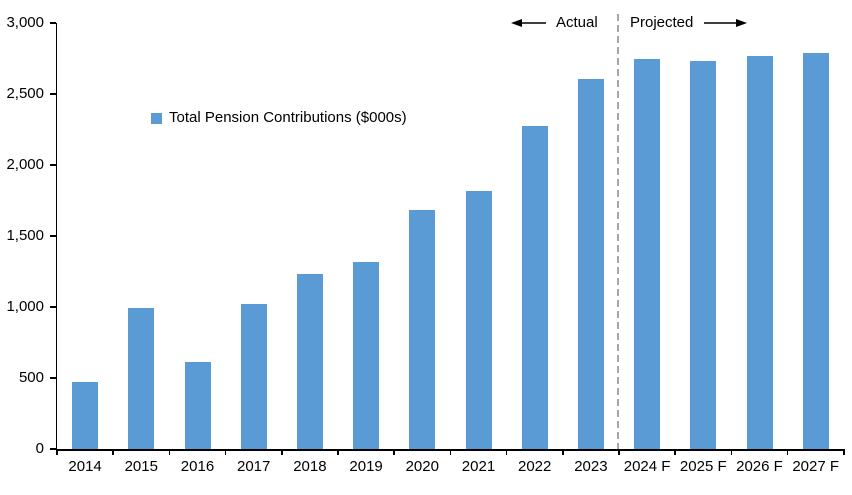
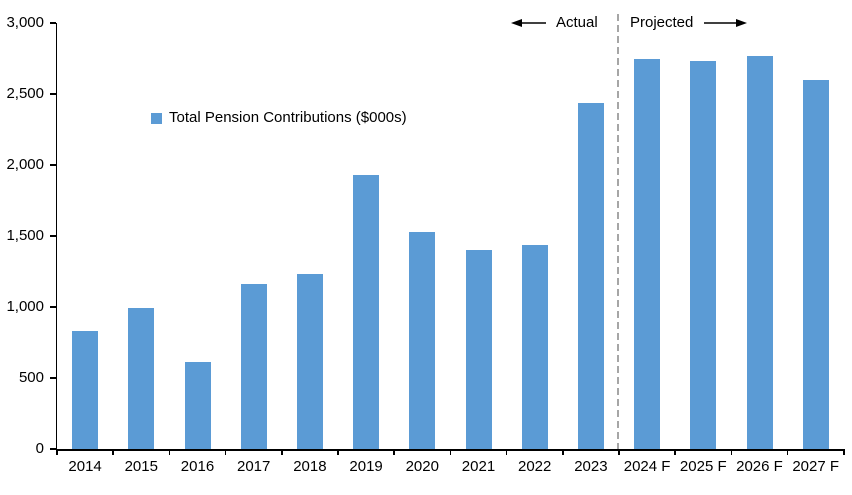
2014: 470 -> 830
2017: 1020 -> 1160
2019: 1320 -> 1930
2020: 1680 -> 1530
2021: 1820 -> 1400
2022: 2280 -> 1440
2023: 2600 -> 2440
2027 F: 2790 -> 2600
